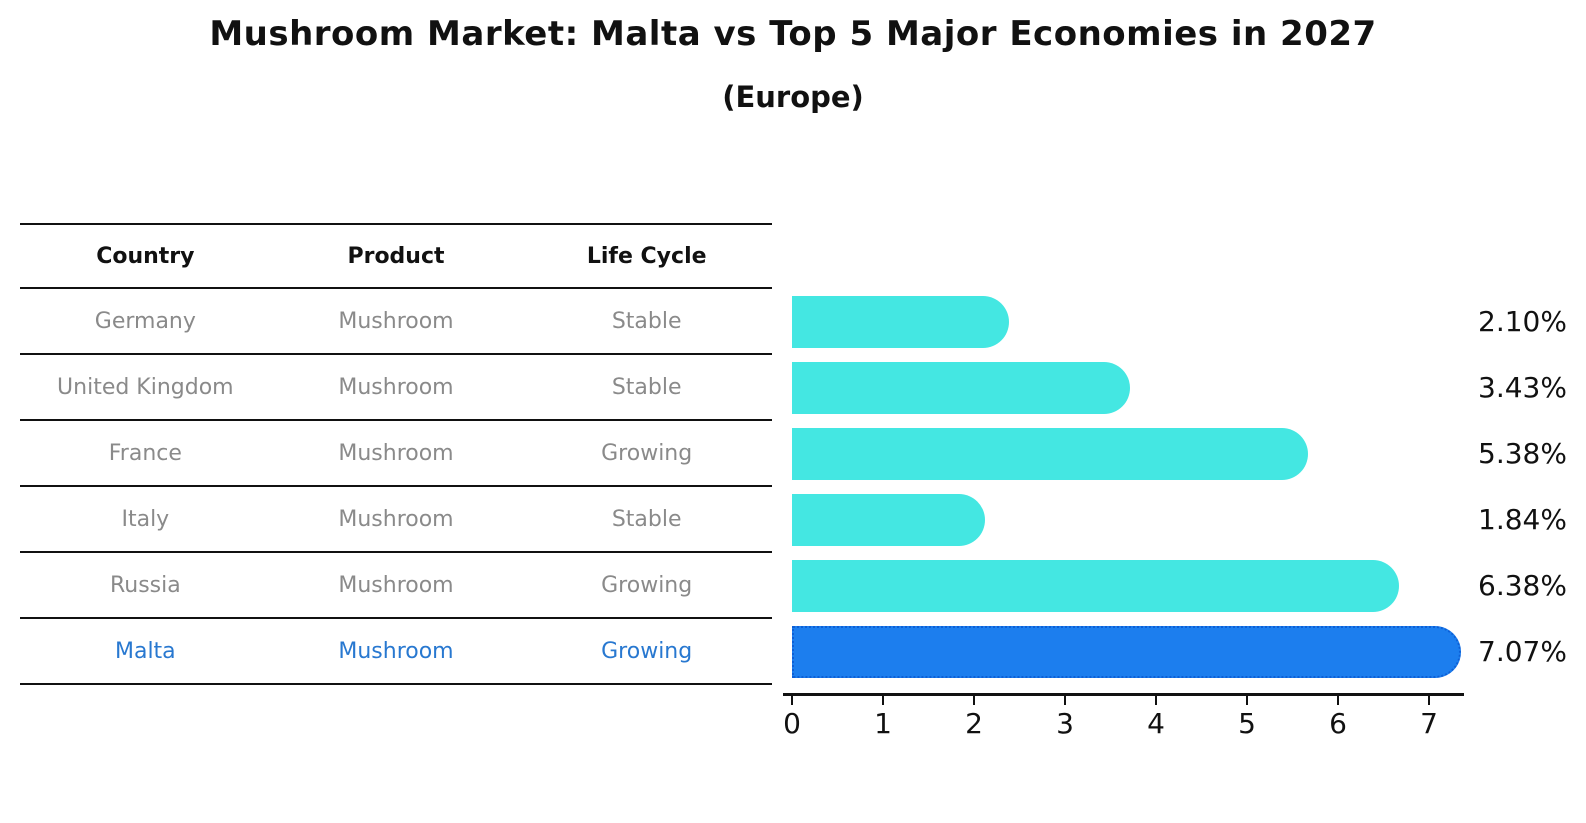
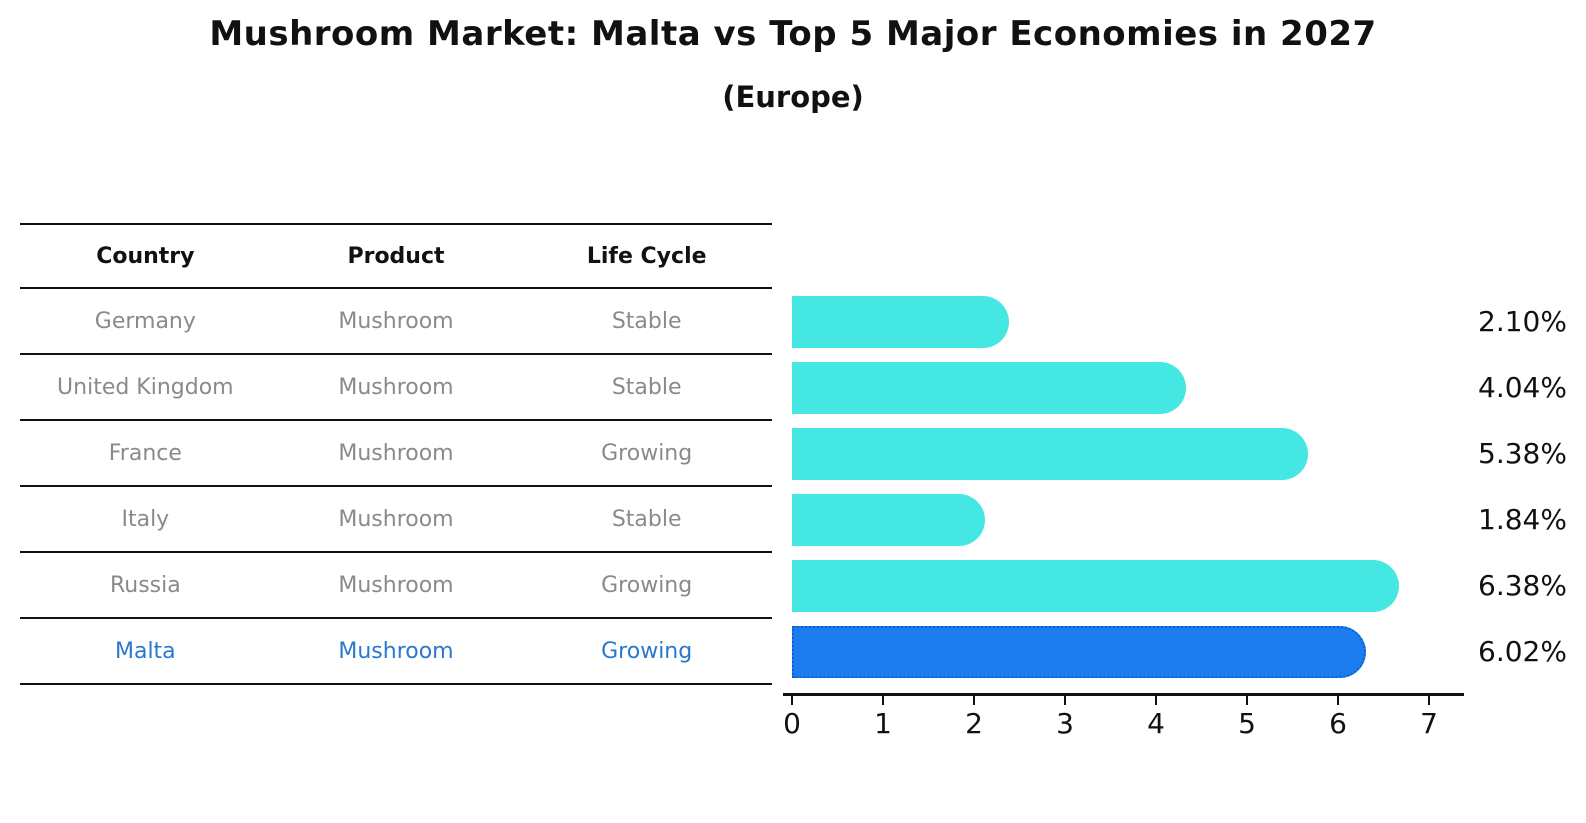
United Kingdom: 3.43% -> 4.04%
Malta: 7.07% -> 6.02%
